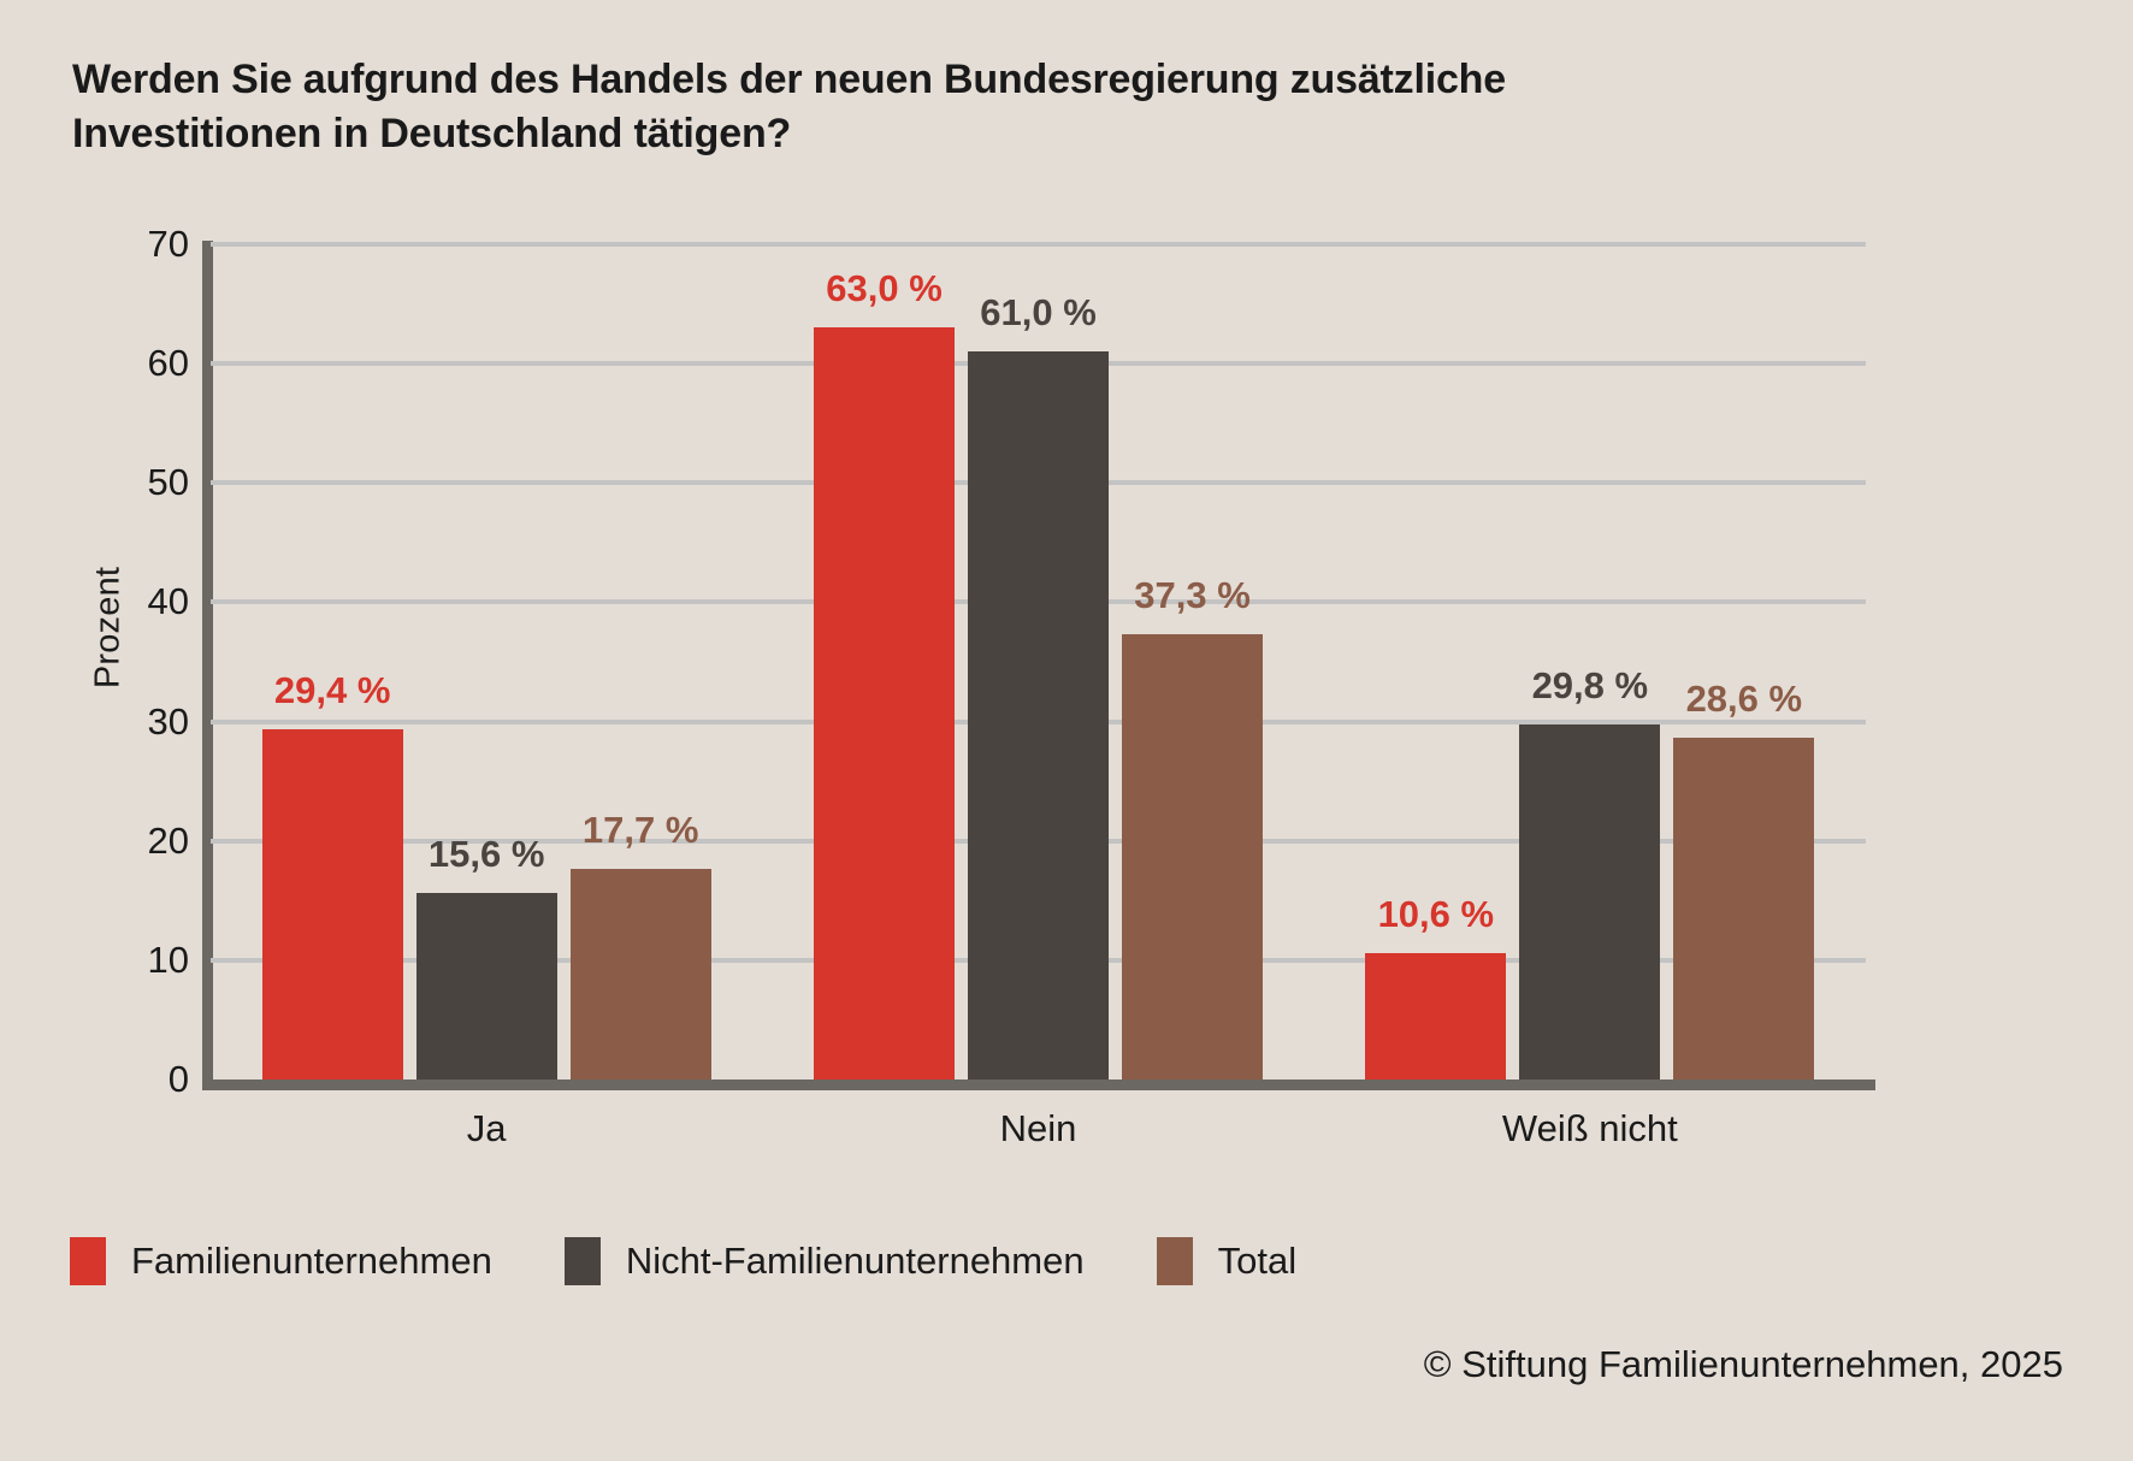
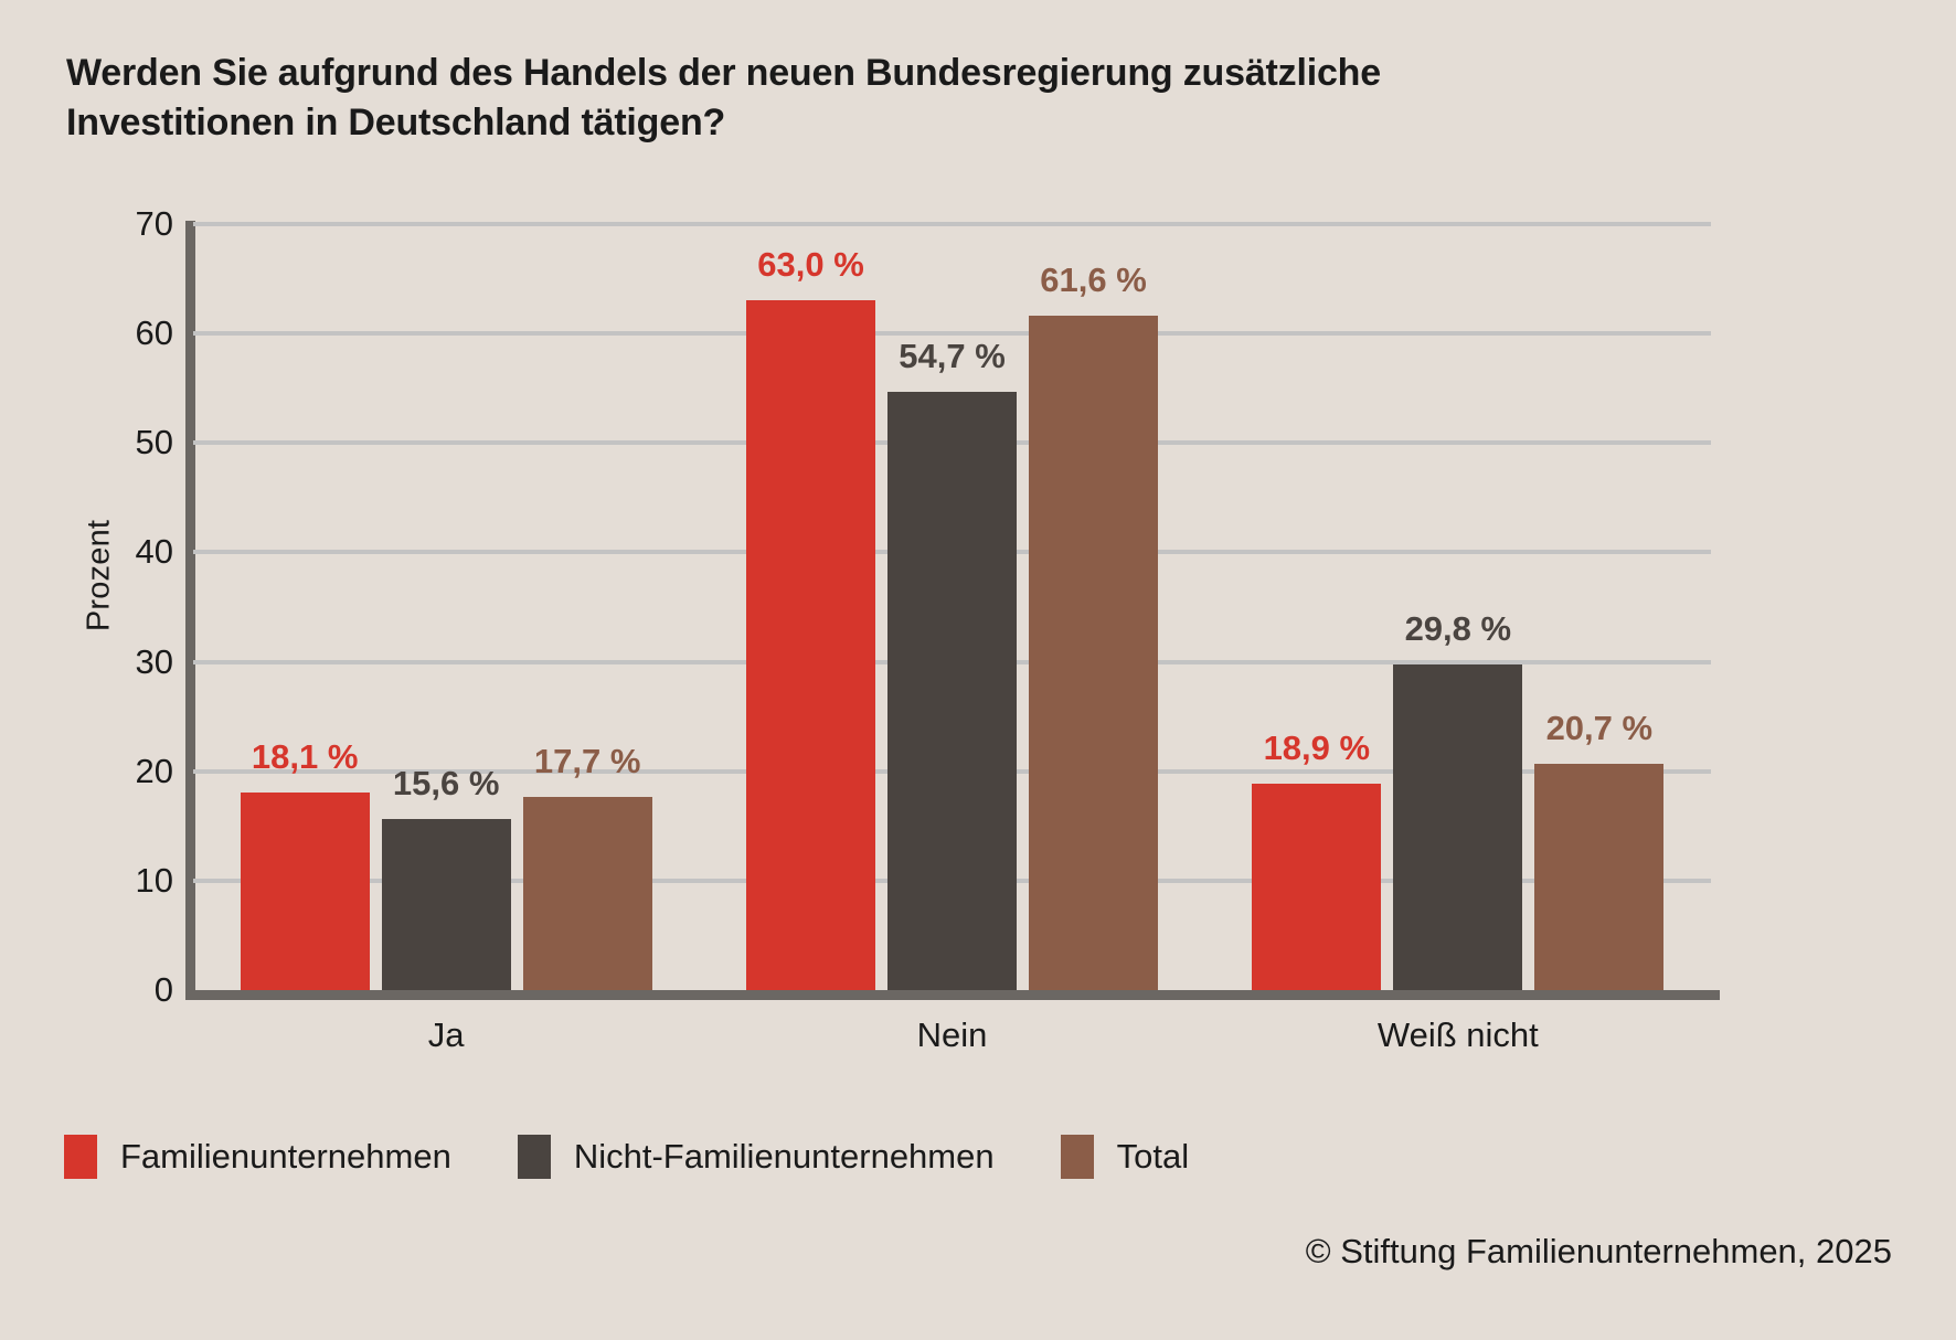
Familienunternehmen/Ja: 29,4 -> 18,1
Nicht-Familienunternehmen/Nein: 61,0 -> 54,7
Total/Nein: 37,3 -> 61,6
Familienunternehmen/Weiß nicht: 10,6 -> 18,9
Total/Weiß nicht: 28,6 -> 20,7
